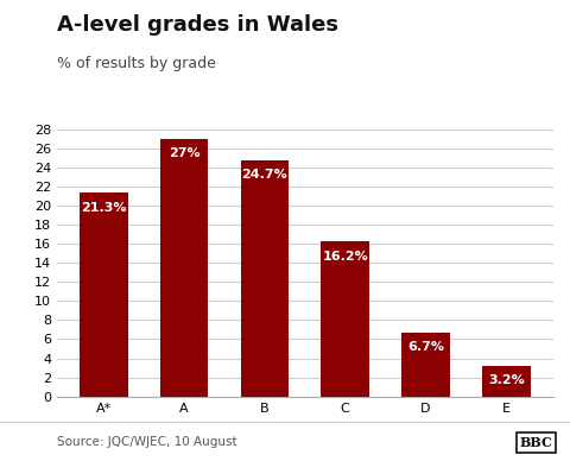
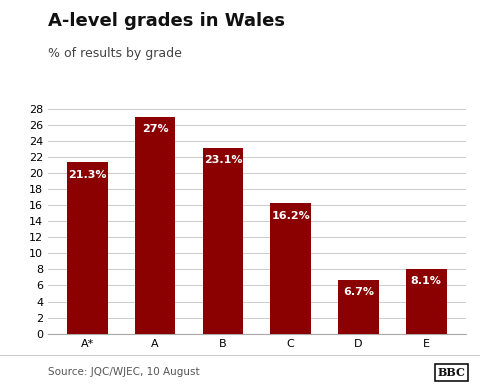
B: 24.7% -> 23.1%
E: 3.2% -> 8.1%
